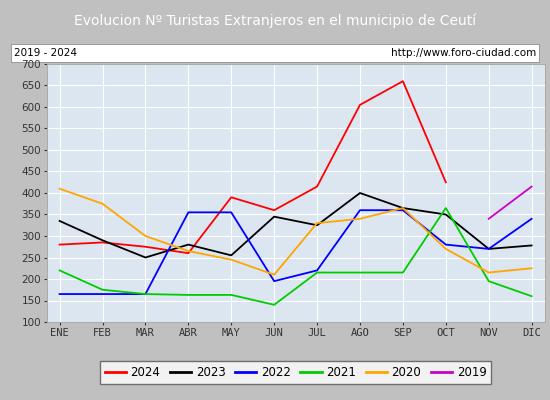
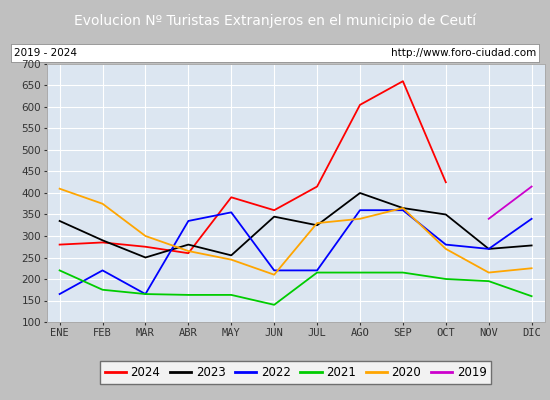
2022/FEB: 165 -> 220
2022/ABR: 355 -> 335
2022/JUN: 195 -> 220
2021/OCT: 365 -> 200
